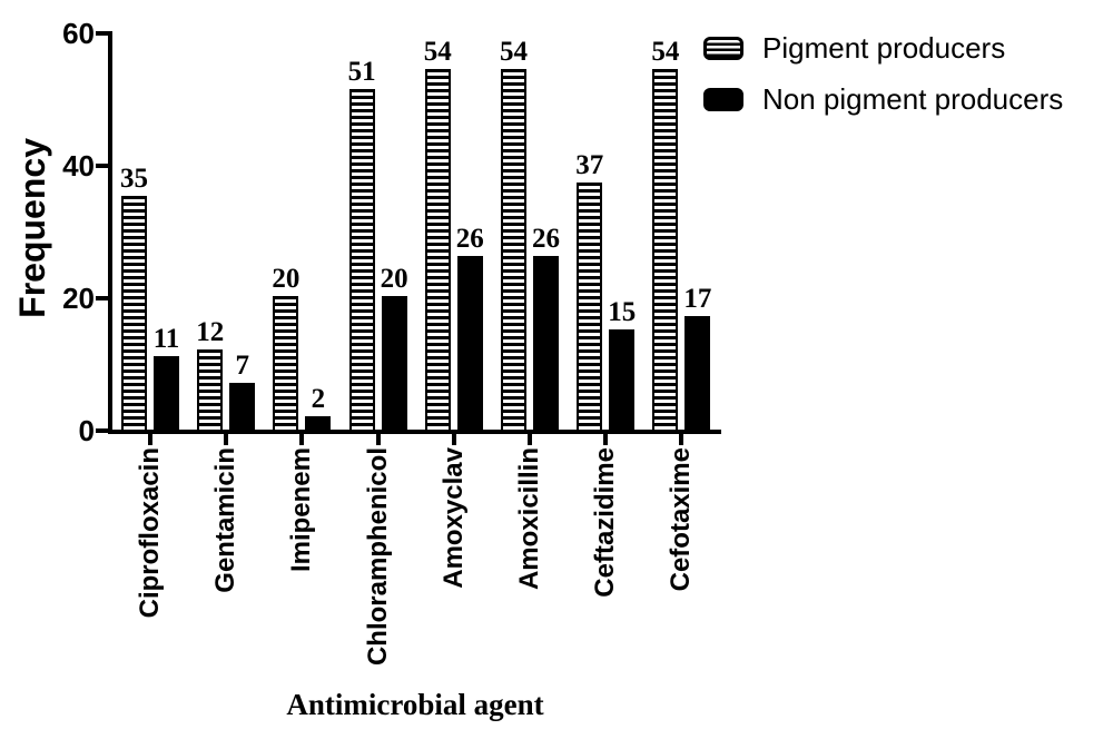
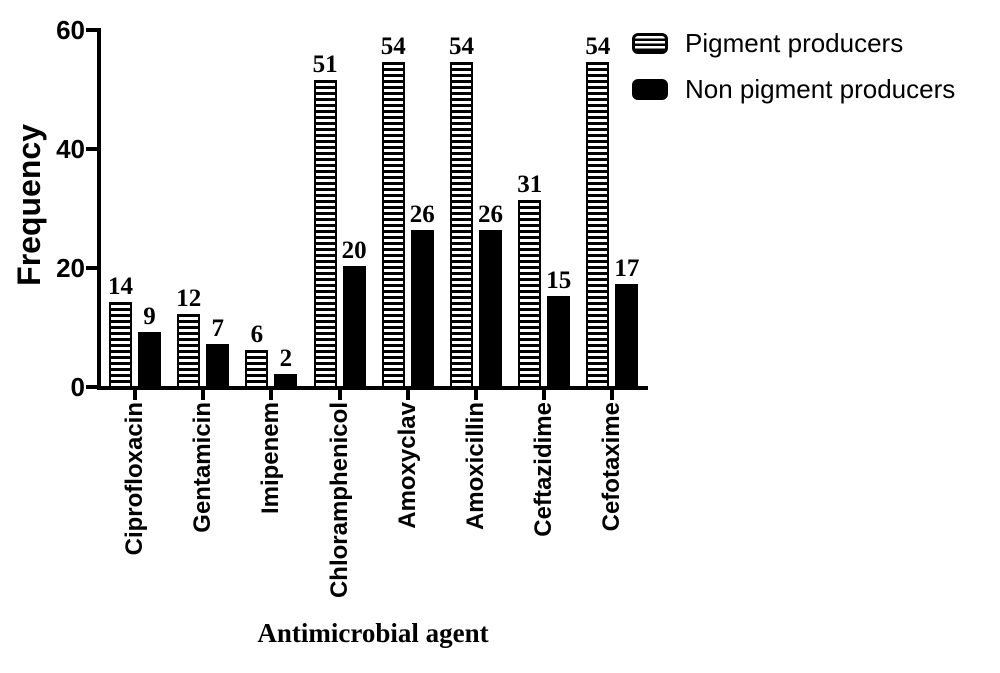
Pigment producers/Ciprofloxacin: 35 -> 14
Non pigment producers/Ciprofloxacin: 11 -> 9
Pigment producers/Imipenem: 20 -> 6
Pigment producers/Ceftazidime: 37 -> 31
